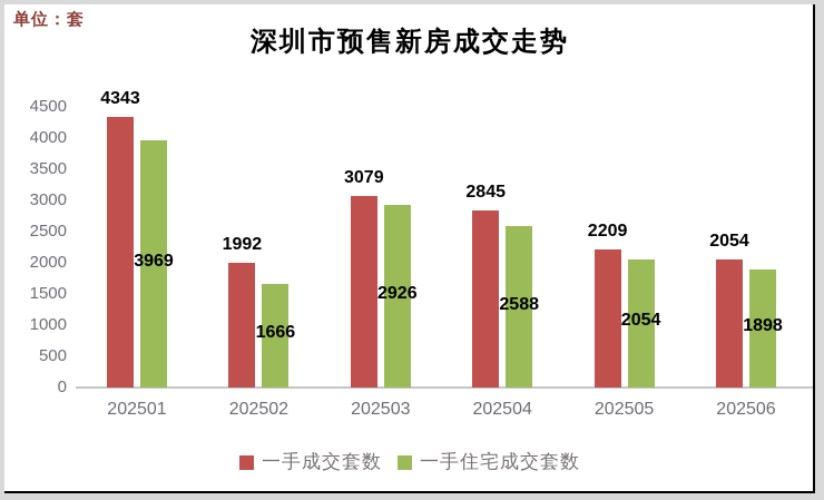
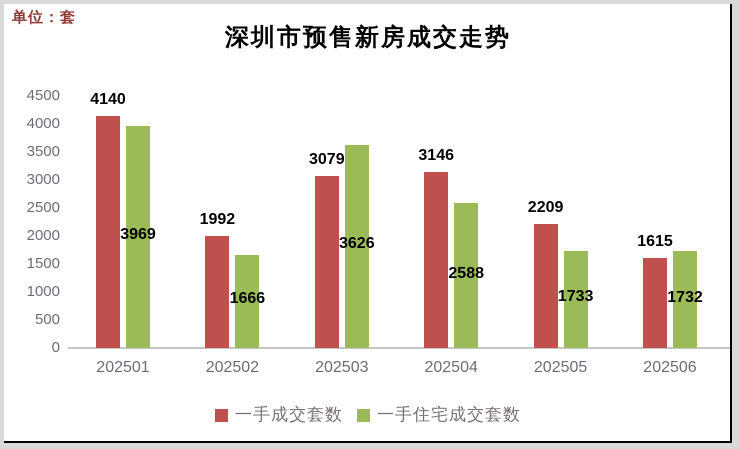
一手成交套数/202501: 4343 -> 4140
一手住宅成交套数/202503: 2926 -> 3626
一手成交套数/202504: 2845 -> 3146
一手住宅成交套数/202505: 2054 -> 1733
一手成交套数/202506: 2054 -> 1615
一手住宅成交套数/202506: 1898 -> 1732
